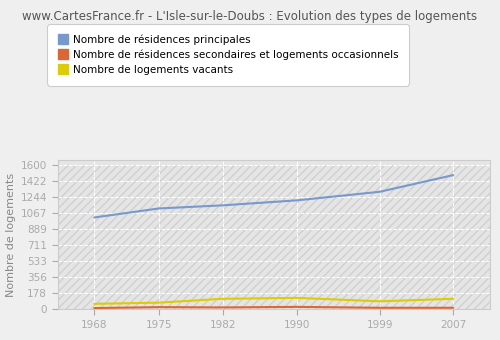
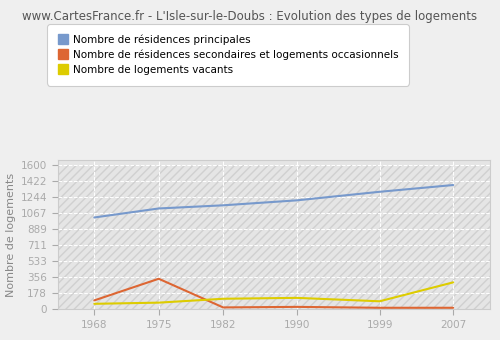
Nombre de résidences secondaires et logements occasionnels/1968: 20 -> 100
Nombre de résidences secondaires et logements occasionnels/1975: 20 -> 340
Nombre de résidences principales/2007: 1490 -> 1380
Nombre de logements vacants/2007: 120 -> 300
